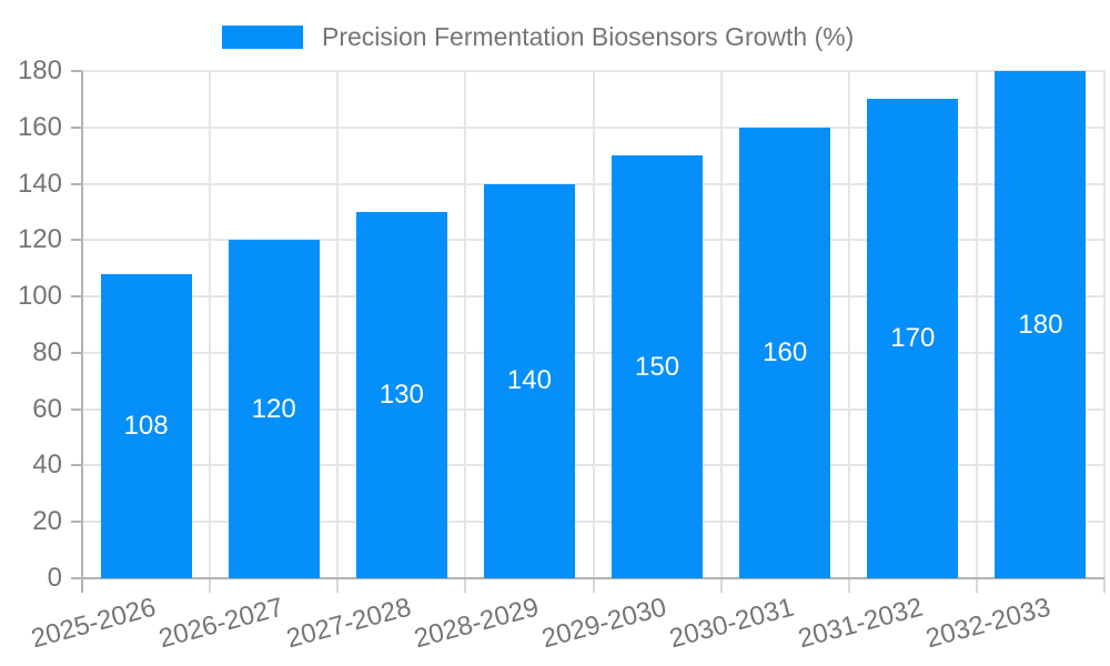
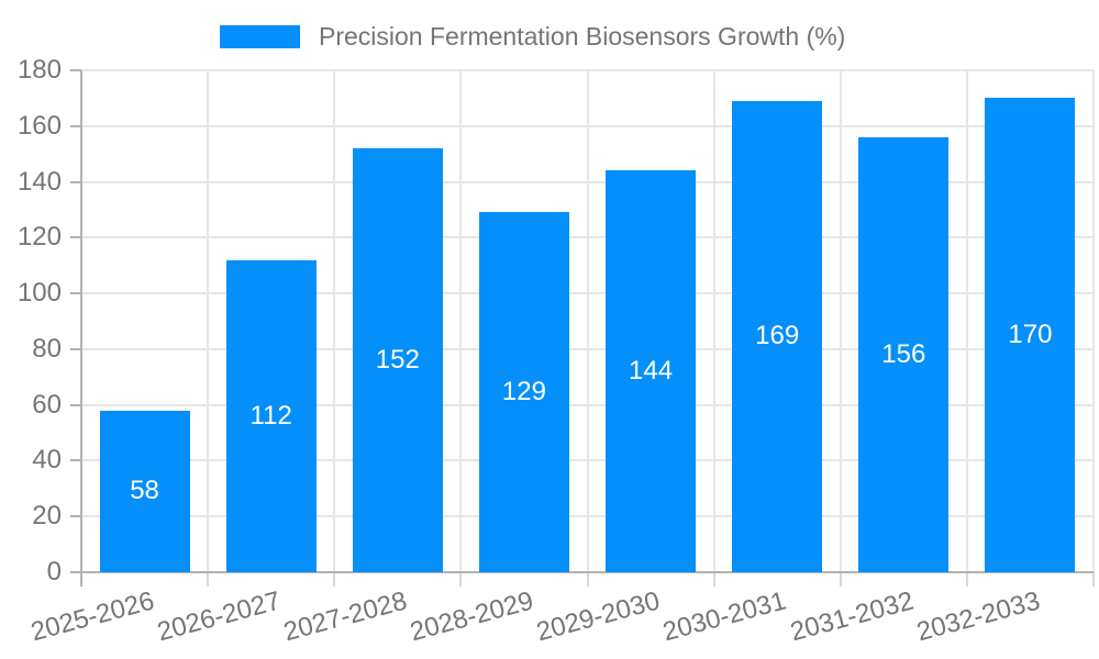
2025-2026: 108 -> 58
2026-2027: 120 -> 112
2027-2028: 130 -> 152
2028-2029: 140 -> 129
2029-2030: 150 -> 144
2030-2031: 160 -> 169
2031-2032: 170 -> 156
2032-2033: 180 -> 170
